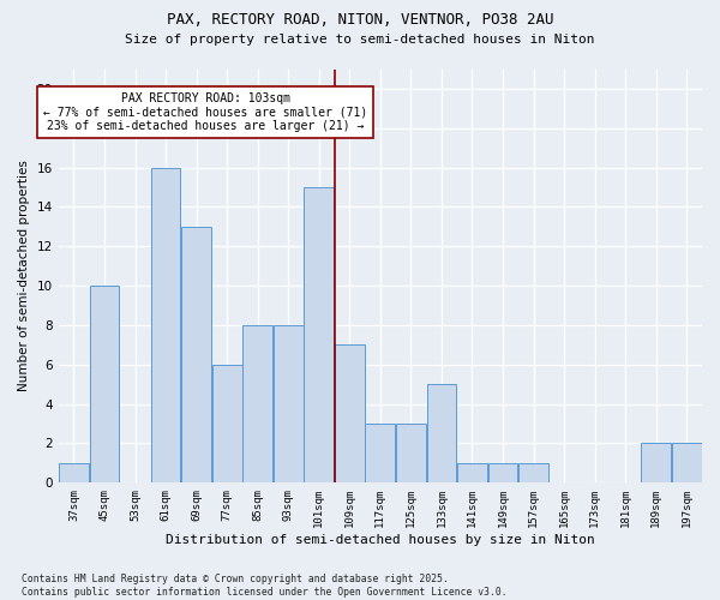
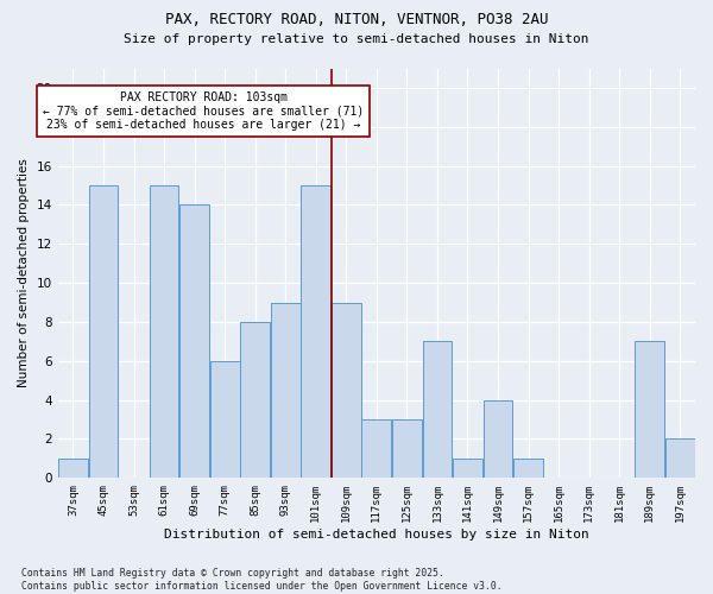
45sqm: 10 -> 15
61sqm: 16 -> 15
69sqm: 13 -> 14
93sqm: 8 -> 9
109sqm: 7 -> 9
133sqm: 5 -> 7
149sqm: 1 -> 4
189sqm: 2 -> 7
